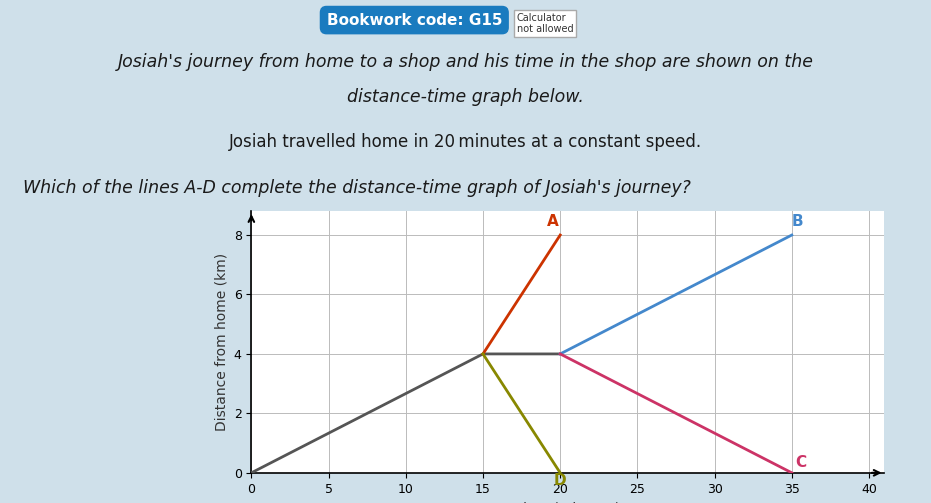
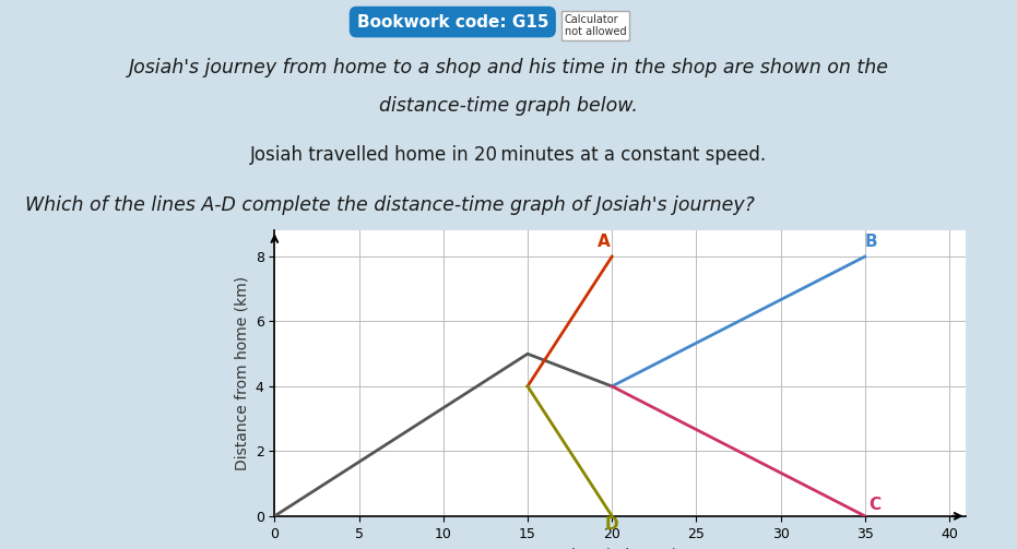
15: 4 -> 5
